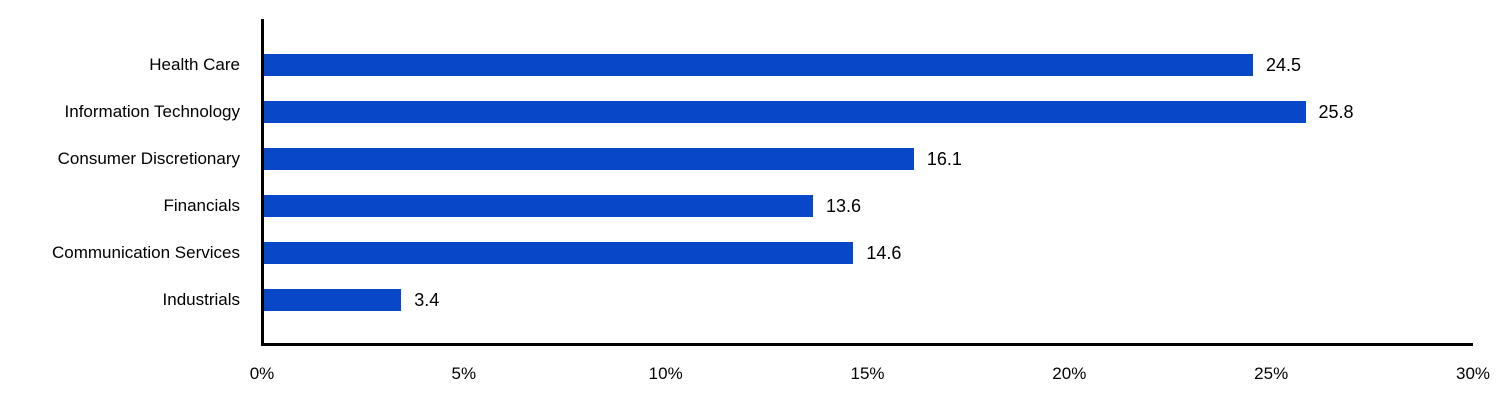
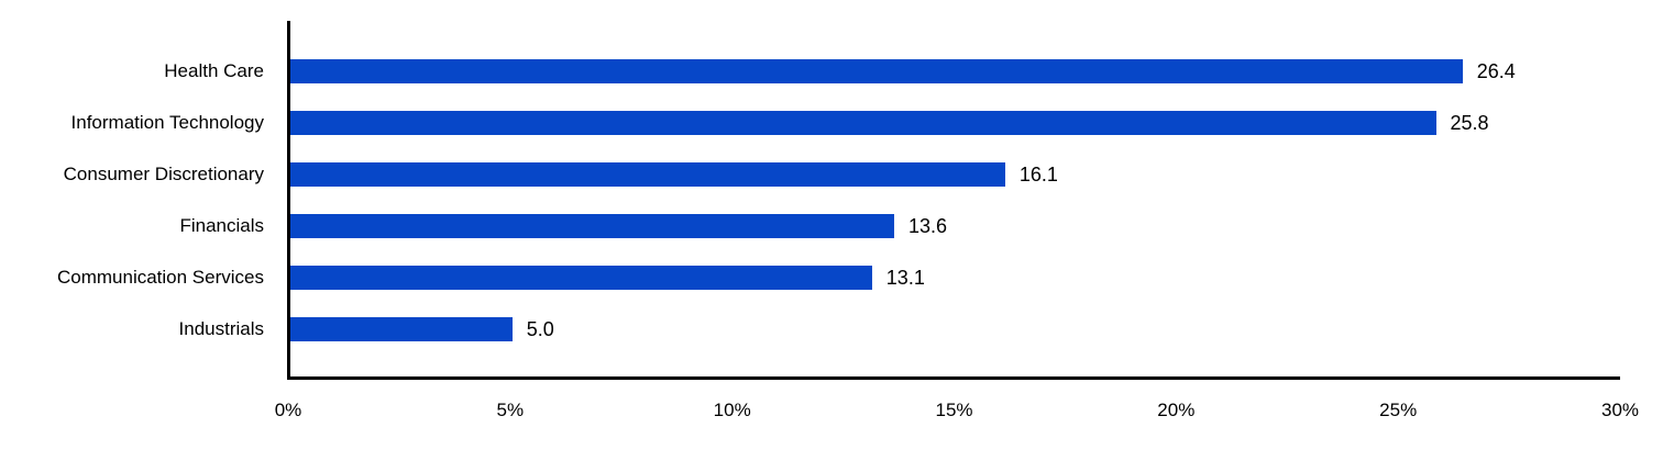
Health Care: 24.5 -> 26.4
Communication Services: 14.6 -> 13.1
Industrials: 3.4 -> 5.0
